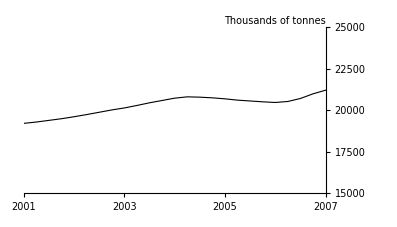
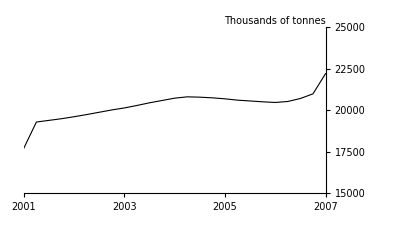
2001: 19200 -> 17700
2007: 21200 -> 22200
